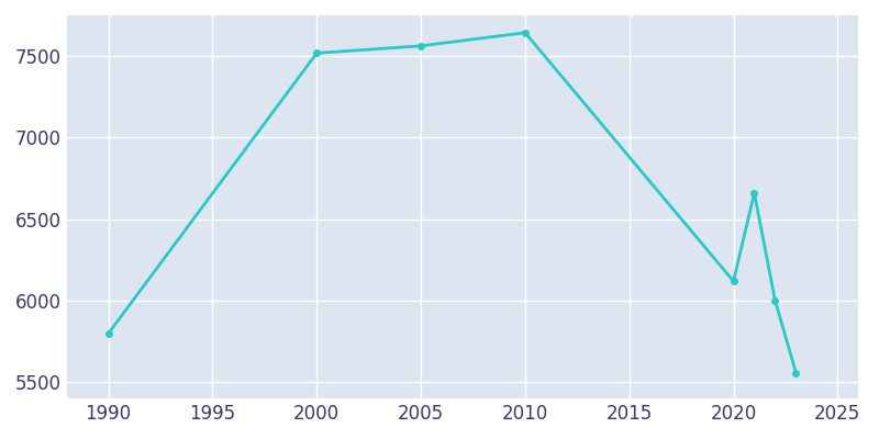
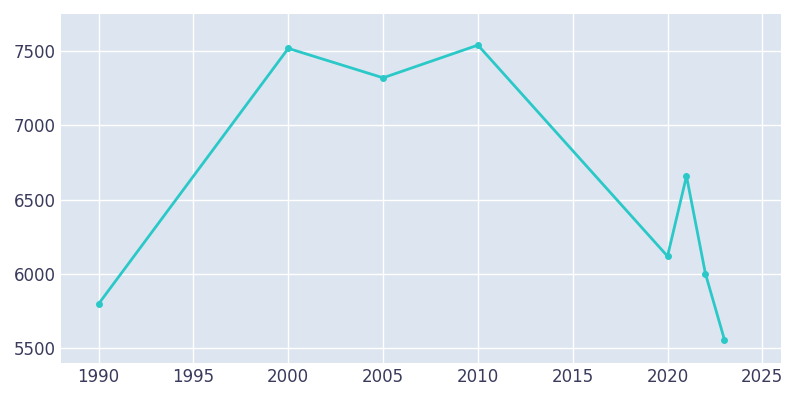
2005: 7560 -> 7320
2010: 7640 -> 7540
